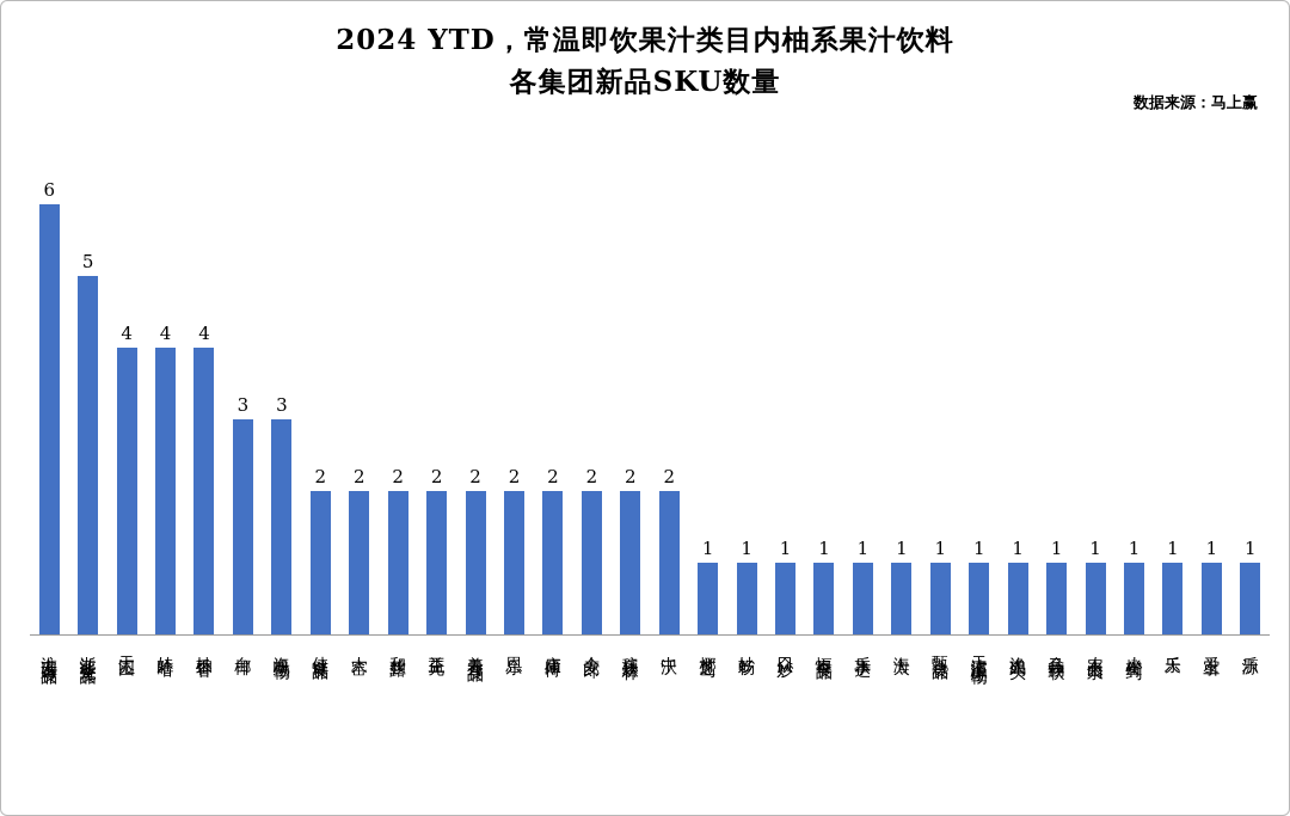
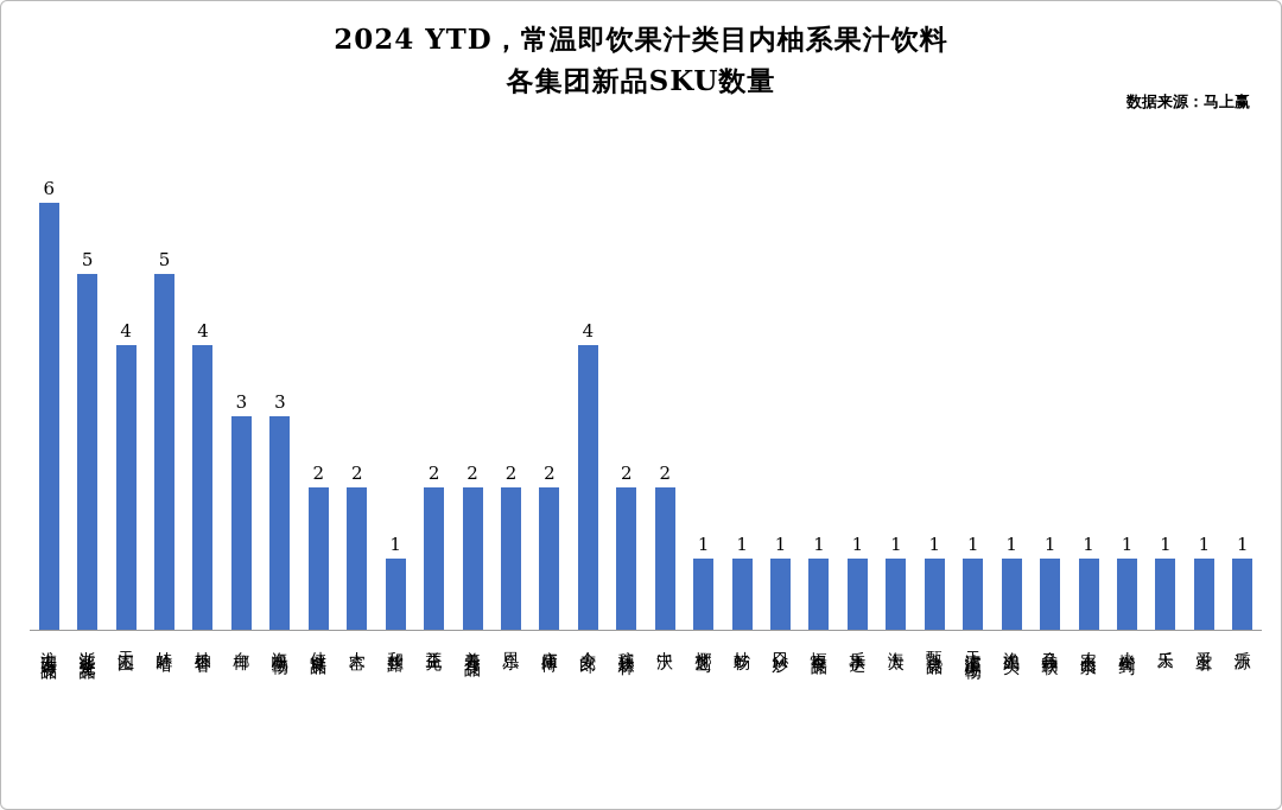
娃哈哈: 4 -> 5
和丝露: 2 -> 1
今麦郎: 2 -> 4
